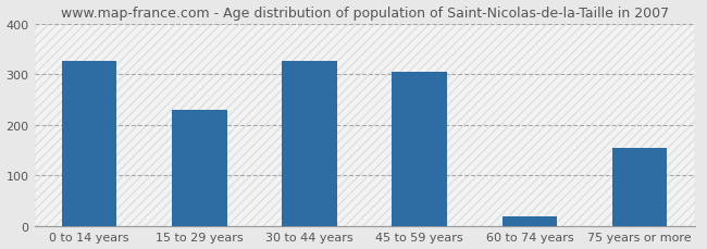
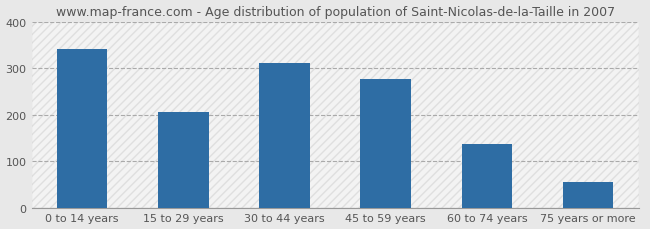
0 to 14 years: 325 -> 340
15 to 29 years: 230 -> 205
30 to 44 years: 325 -> 311
45 to 59 years: 305 -> 276
60 to 74 years: 20 -> 138
75 years or more: 155 -> 56
